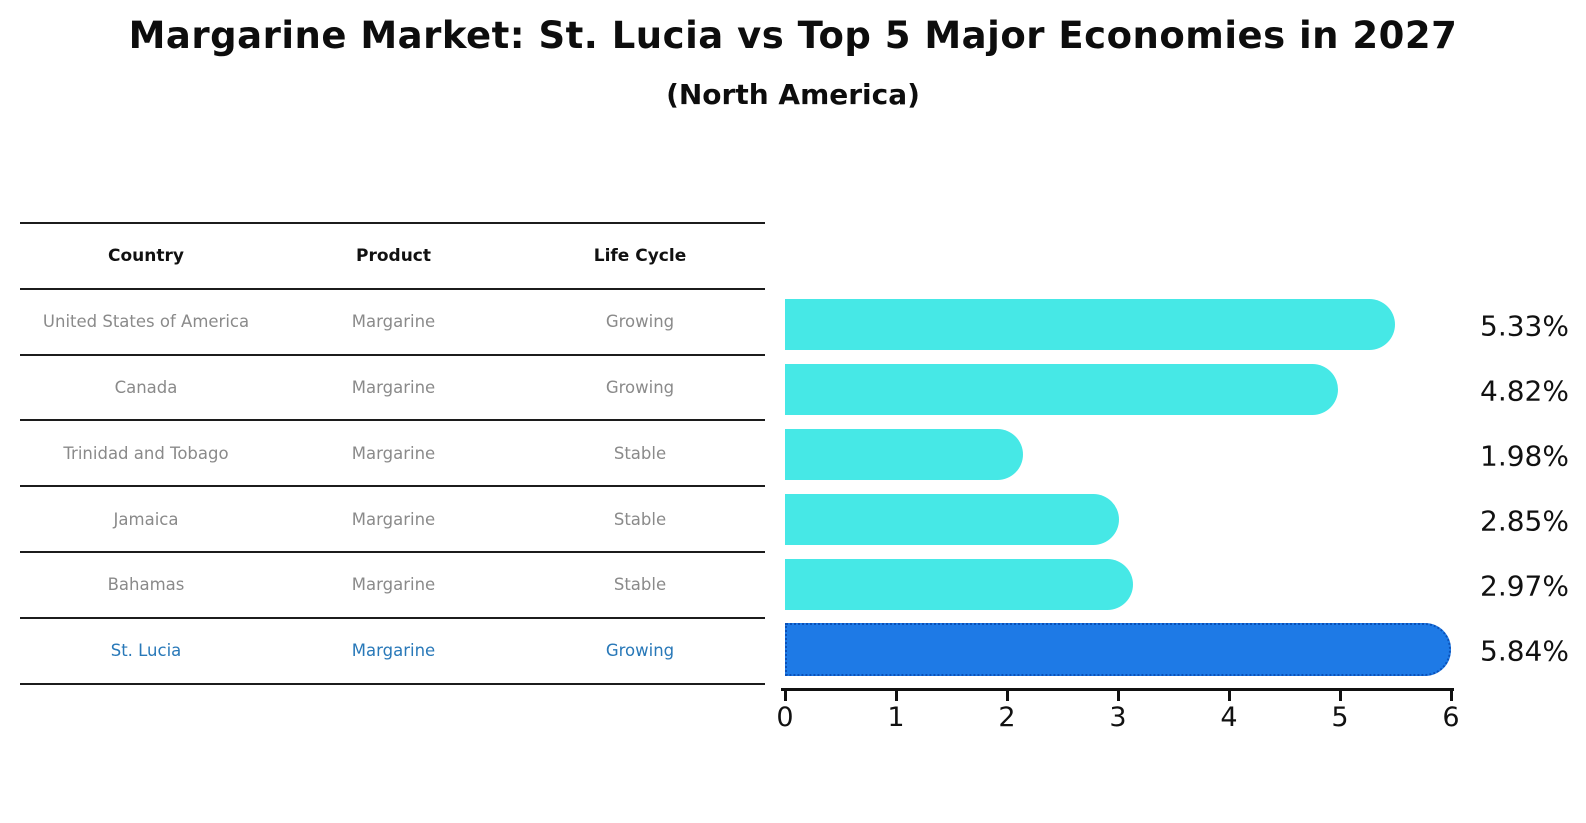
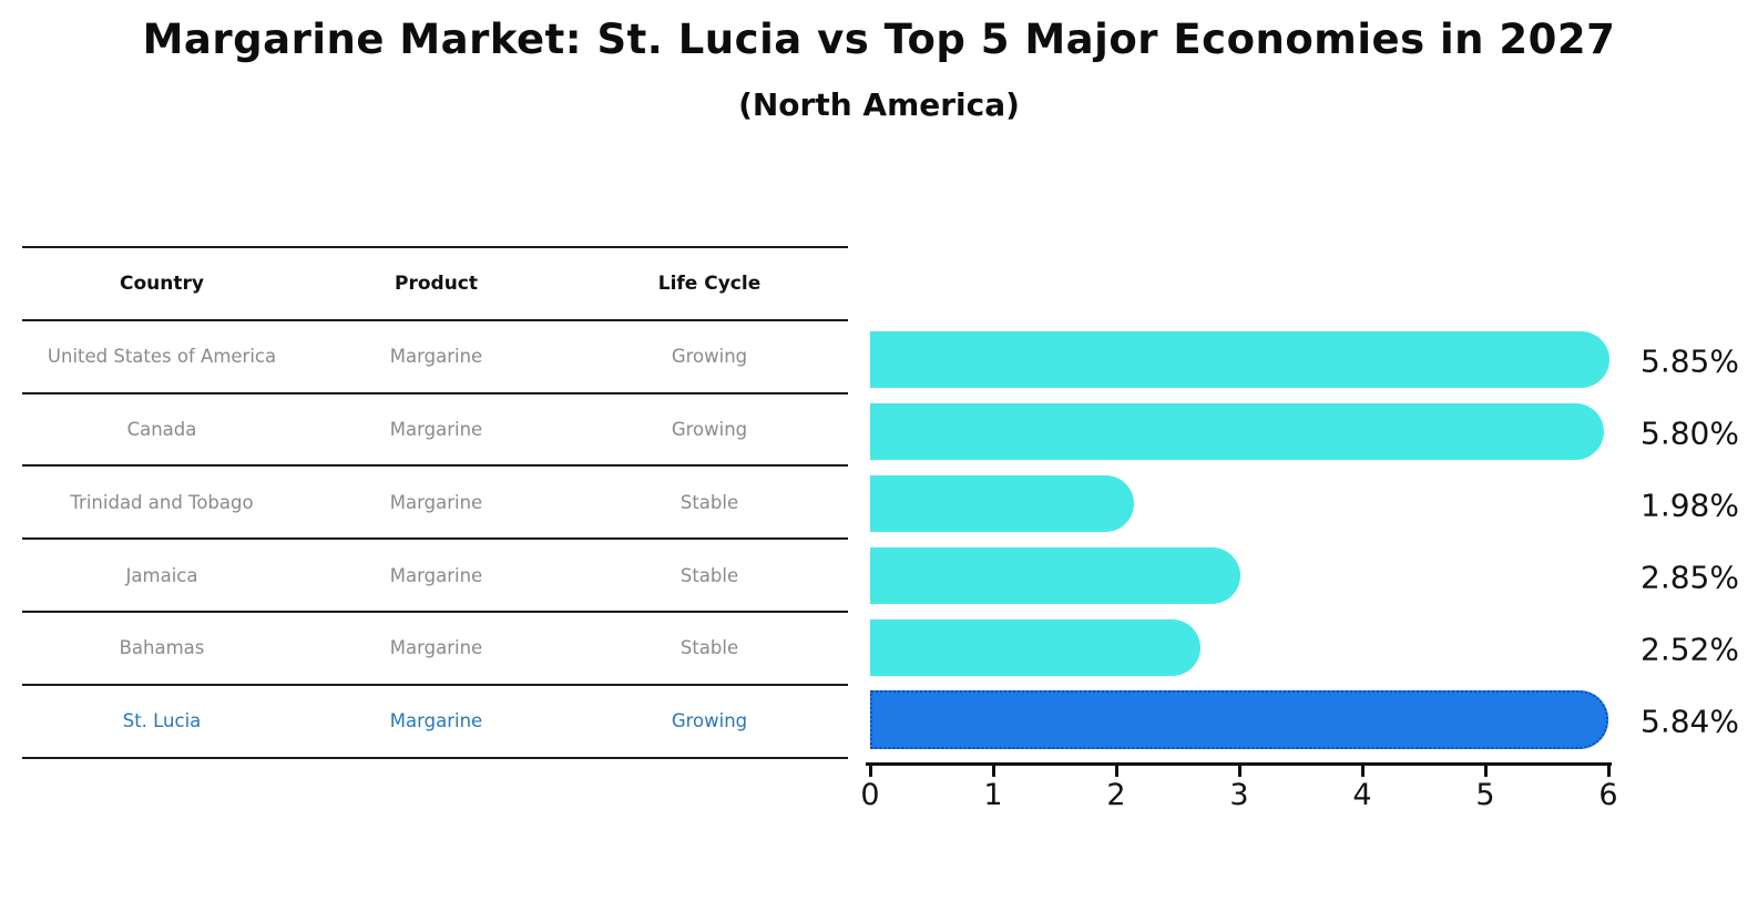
United States of America: 5.33% -> 5.85%
Canada: 4.82% -> 5.80%
Bahamas: 2.97% -> 2.52%
